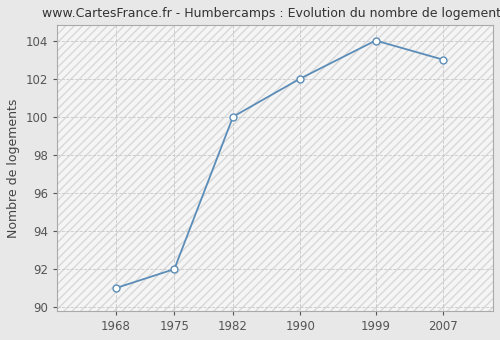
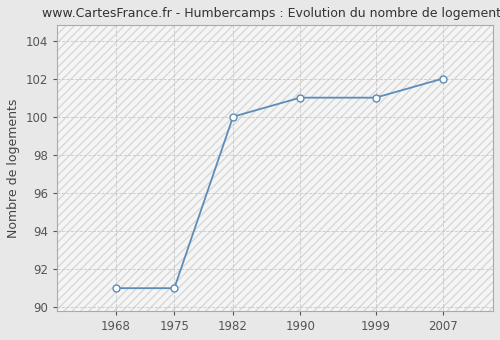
1975: 92 -> 91
1990: 102 -> 101
1999: 104 -> 101
2007: 103 -> 102
